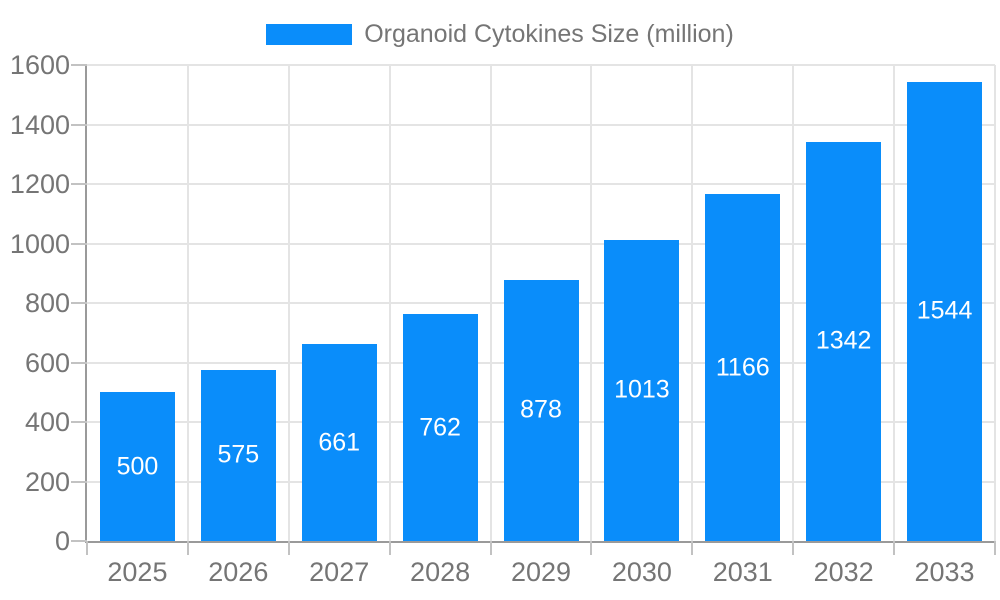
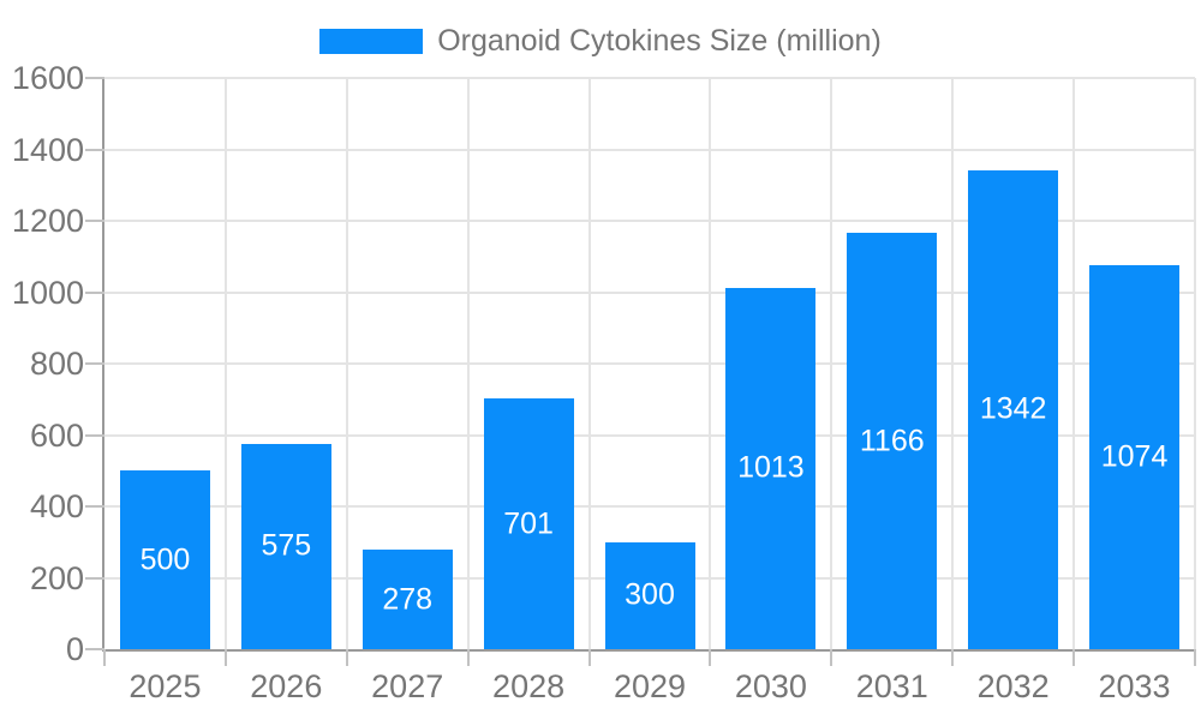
2027: 661 -> 278
2028: 762 -> 701
2029: 878 -> 300
2033: 1544 -> 1074
